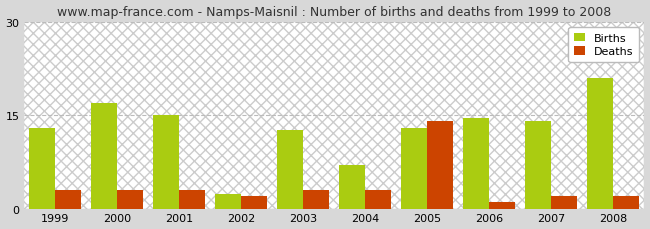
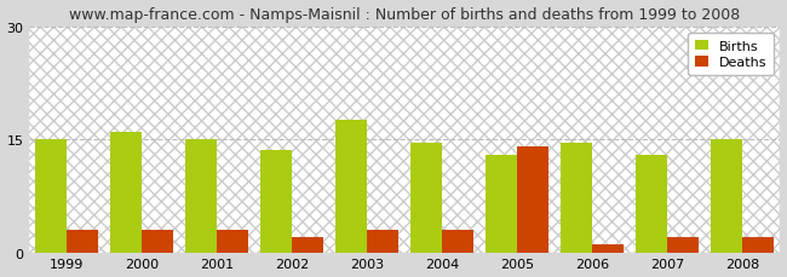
Births/1999: 13.0 -> 15.0
Births/2000: 17.0 -> 16.0
Births/2002: 2.4 -> 13.5
Births/2003: 12.6 -> 17.5
Births/2004: 7.0 -> 14.5
Births/2007: 14.0 -> 13.0
Births/2008: 21.0 -> 15.0
